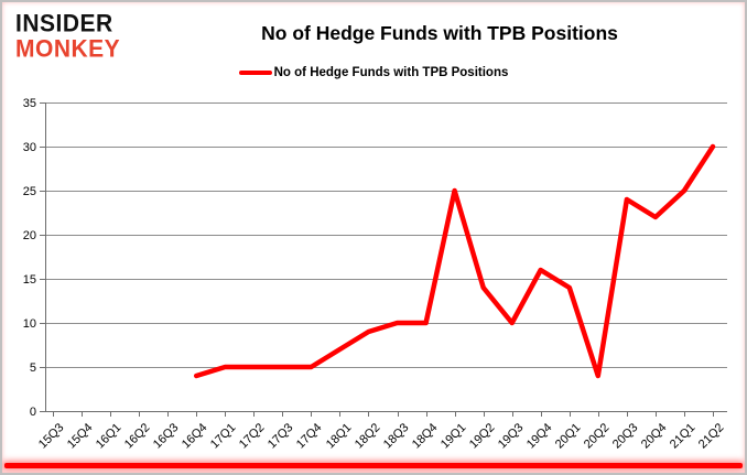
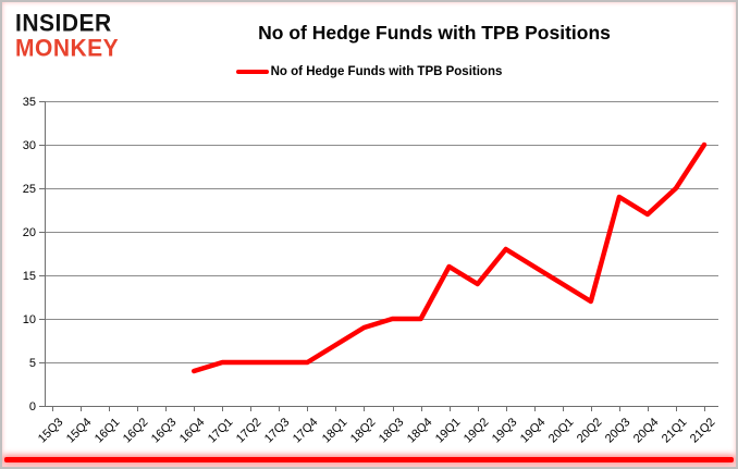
19Q1: 25 -> 16
19Q3: 10 -> 18
20Q2: 4 -> 12
